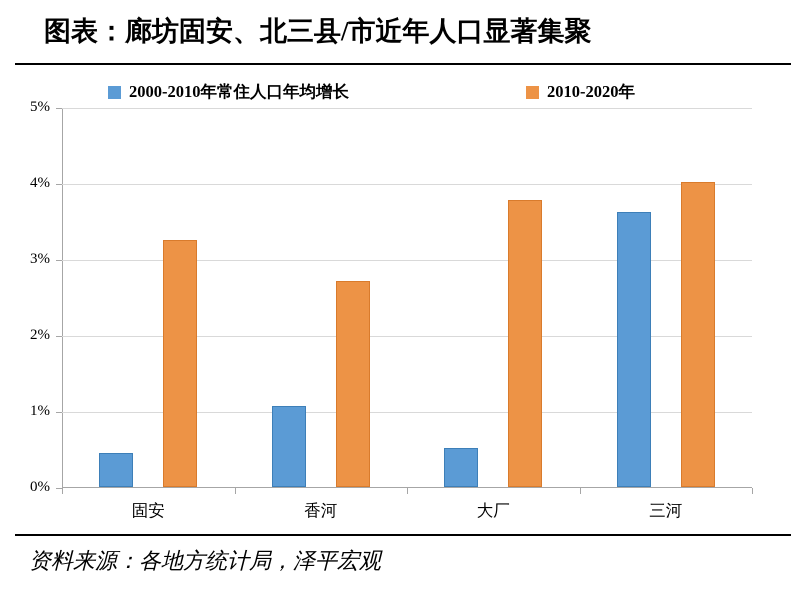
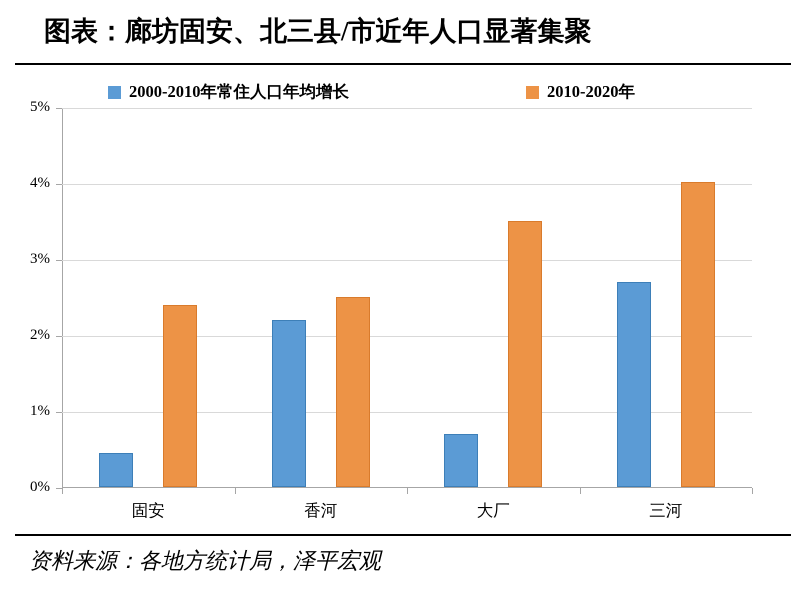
2010-2020年/固安: 3.2% -> 2.4%
2000-2010年常住人口年均增长/香河: 1.1% -> 2.2%
2010-2020年/香河: 2.7% -> 2.5%
2000-2010年常住人口年均增长/大厂: 0.5% -> 0.7%
2010-2020年/大厂: 3.8% -> 3.5%
2000-2010年常住人口年均增长/三河: 3.6% -> 2.7%
